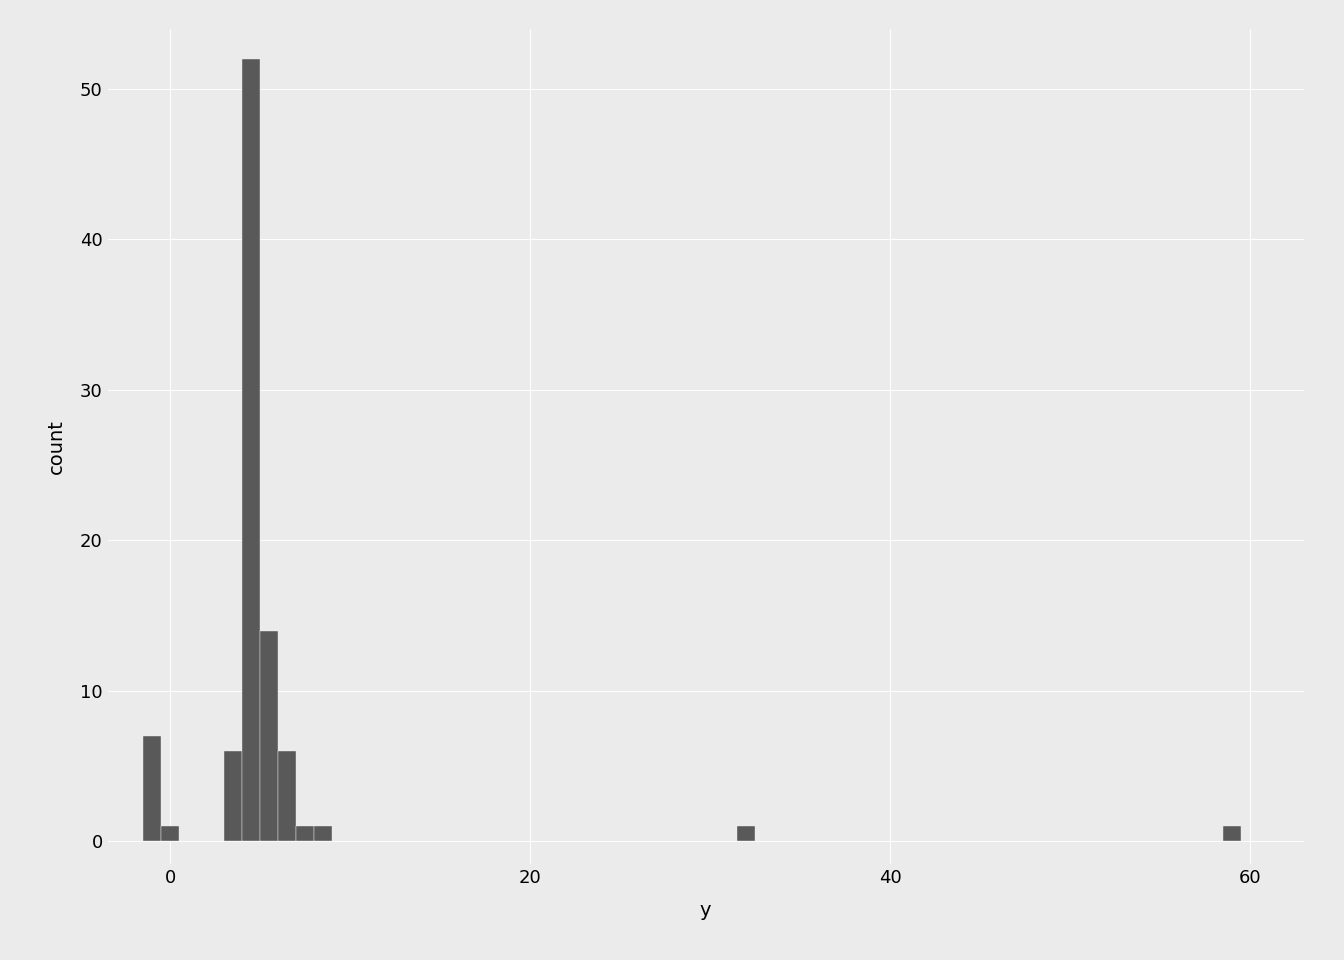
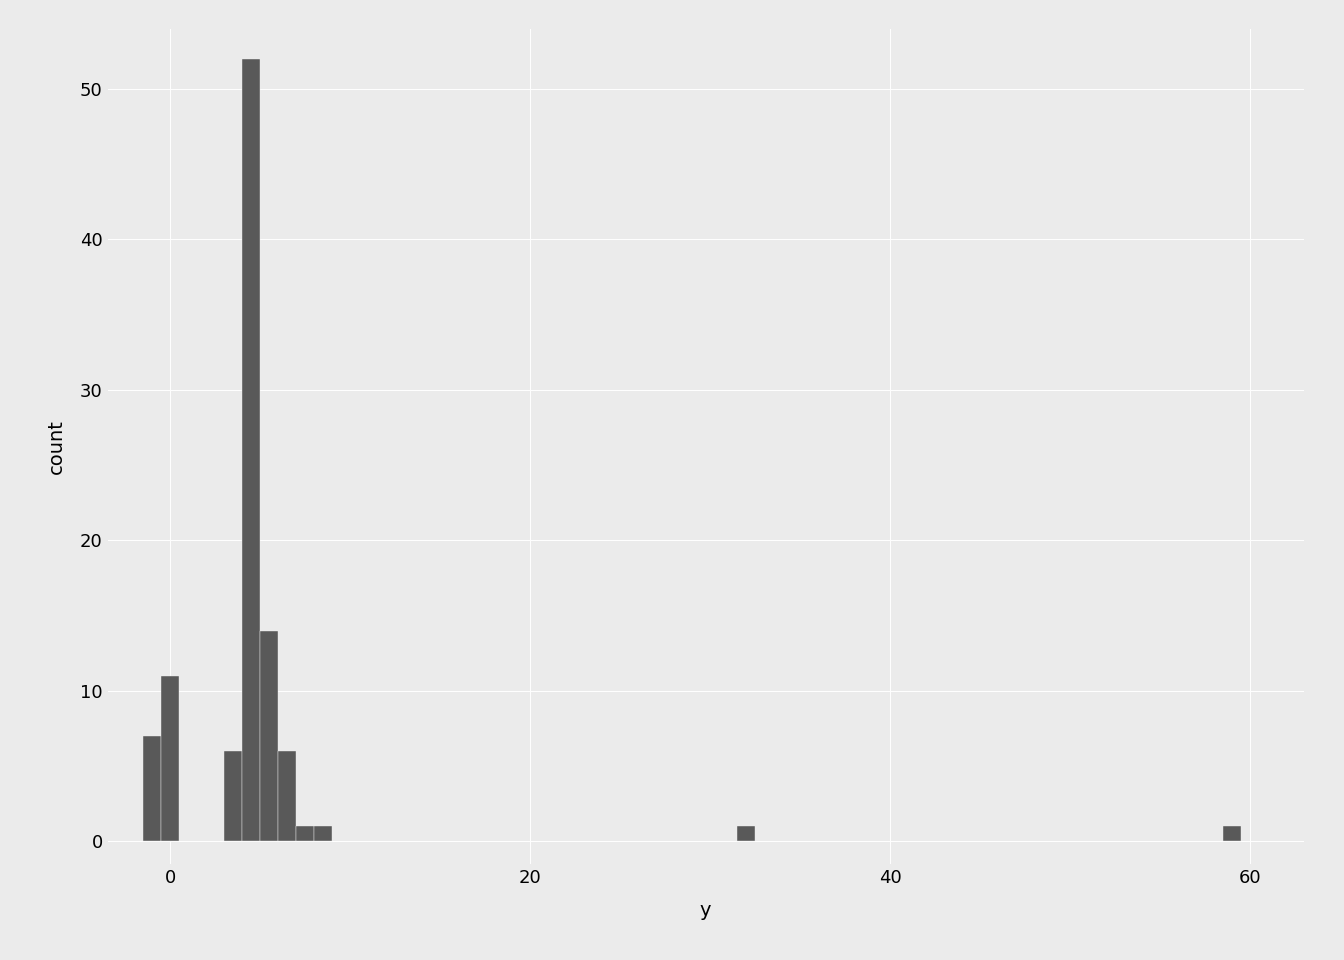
0: 1 -> 11
